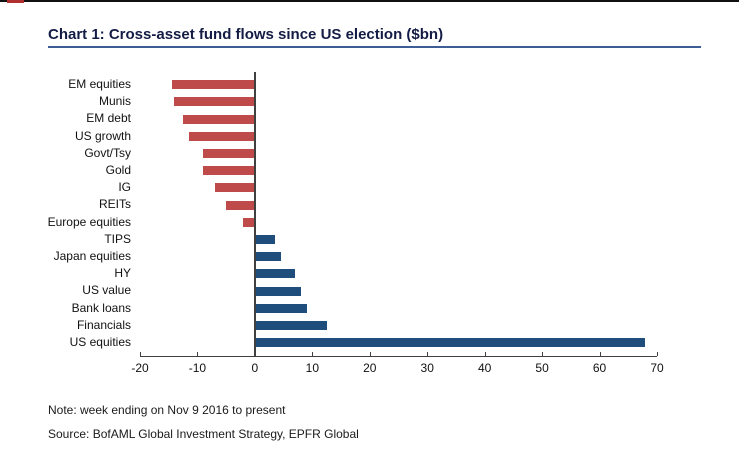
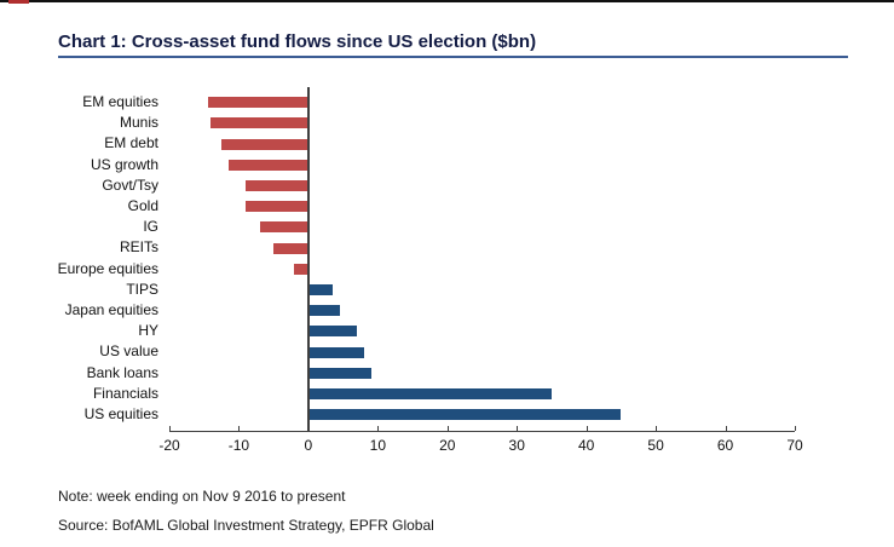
Financials: 12 -> 35
US equities: 68 -> 45
